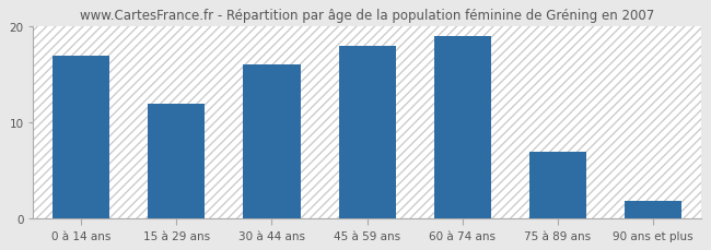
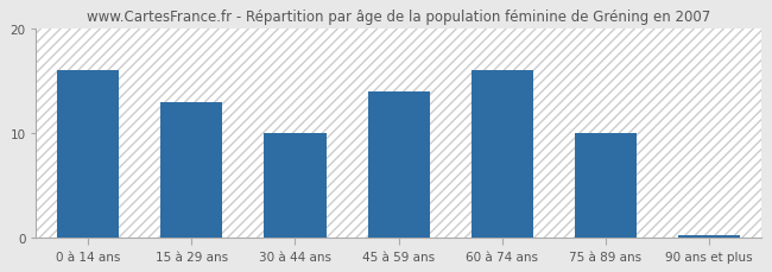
0 à 14 ans: 17.0 -> 16.0
15 à 29 ans: 12.0 -> 13.0
30 à 44 ans: 16.0 -> 10.0
45 à 59 ans: 18.0 -> 14.0
60 à 74 ans: 19.0 -> 16.0
75 à 89 ans: 7.0 -> 10.0
90 ans et plus: 1.8 -> 0.3
